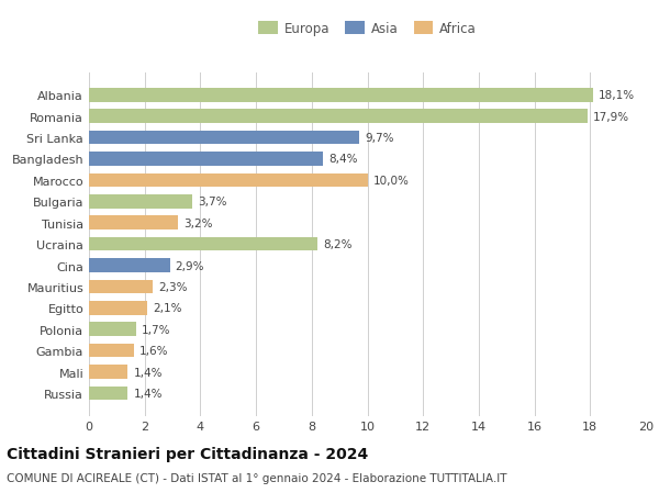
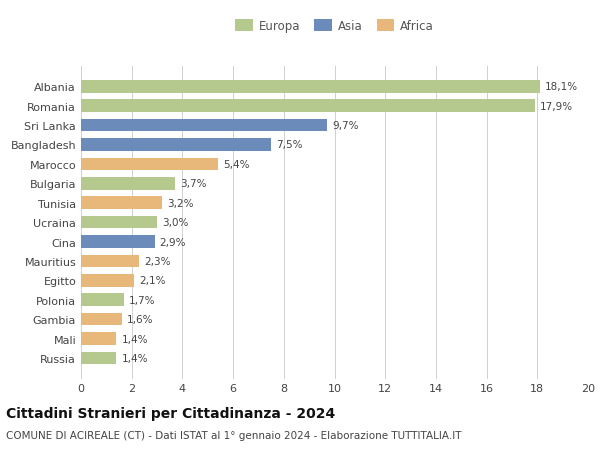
Bangladesh: 8,4% -> 7,5%
Marocco: 10,0% -> 5,4%
Ucraina: 8,2% -> 3,0%
